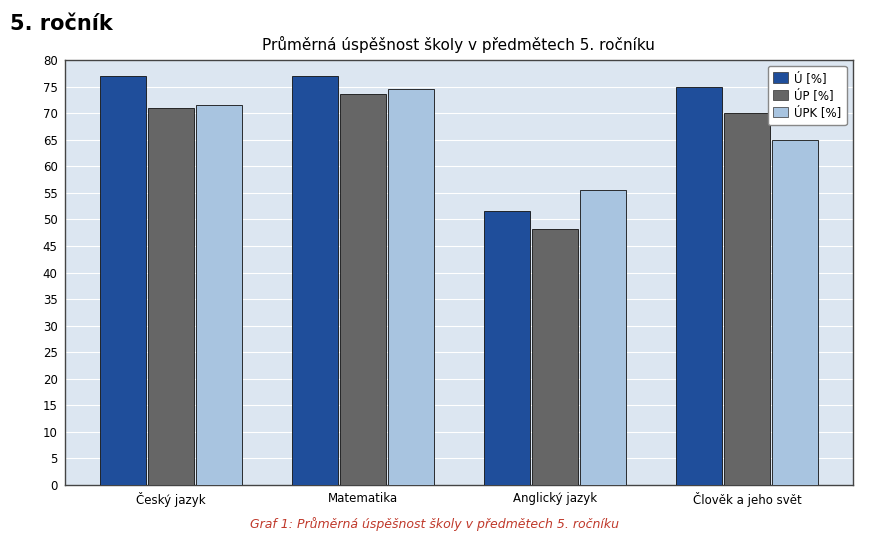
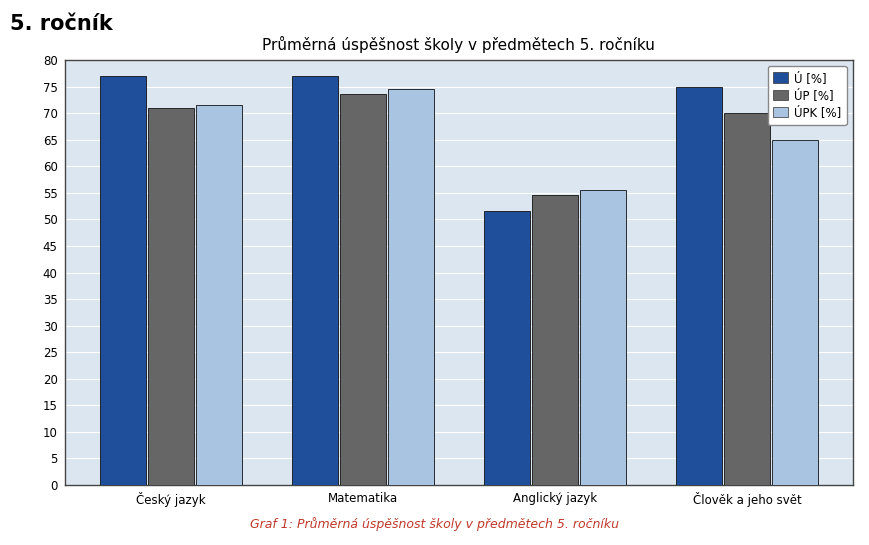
ÚP [%]/Anglický jazyk: 48.2 -> 54.5
